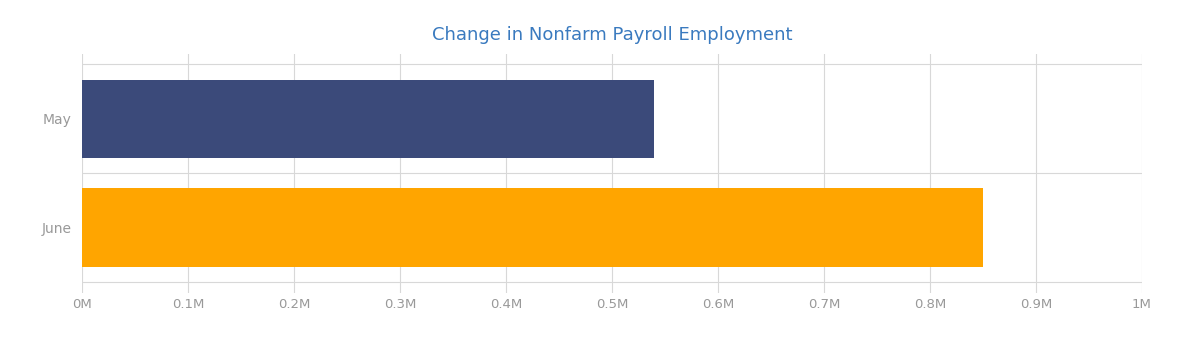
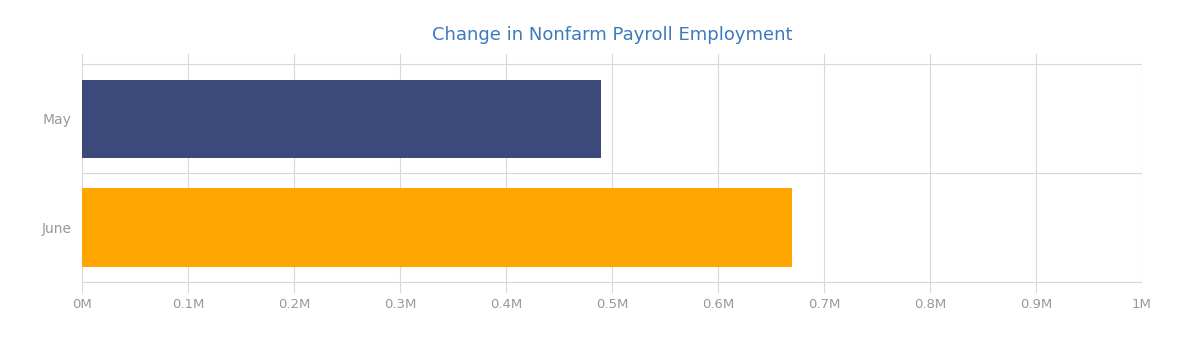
May: 0.54M -> 0.49M
June: 0.85M -> 0.67M
